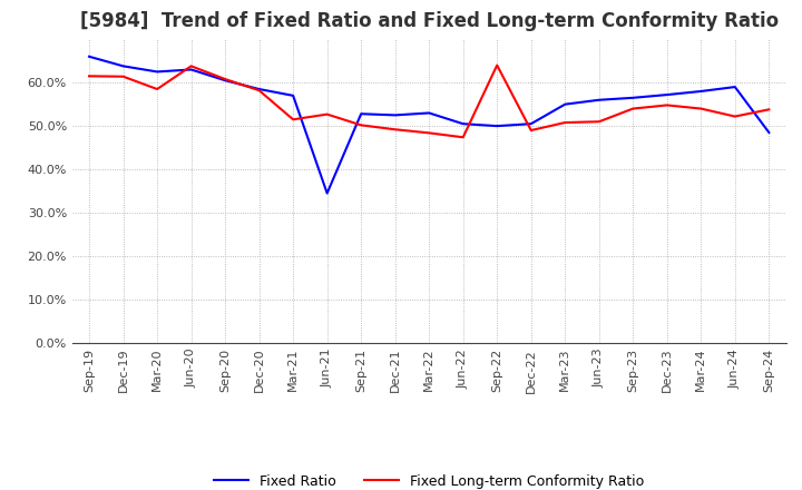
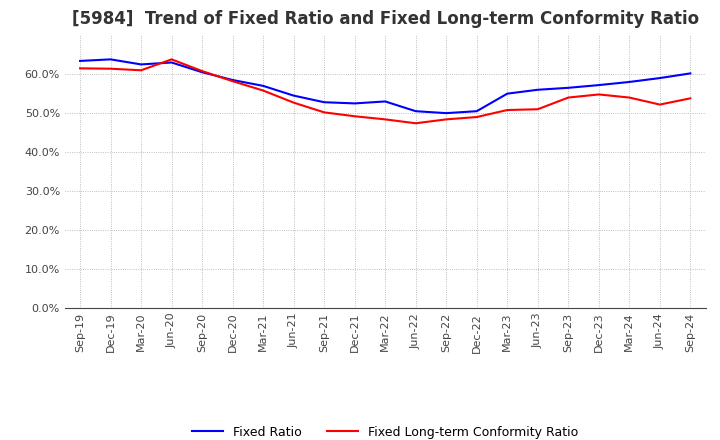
Fixed Ratio/Sep-19: 66.0% -> 63.4%
Fixed Long-term Conformity Ratio/Mar-20: 58.5% -> 61.0%
Fixed Long-term Conformity Ratio/Mar-21: 51.5% -> 55.8%
Fixed Ratio/Jun-21: 34.5% -> 54.5%
Fixed Long-term Conformity Ratio/Sep-22: 64.0% -> 48.4%
Fixed Ratio/Sep-24: 48.5% -> 60.2%
